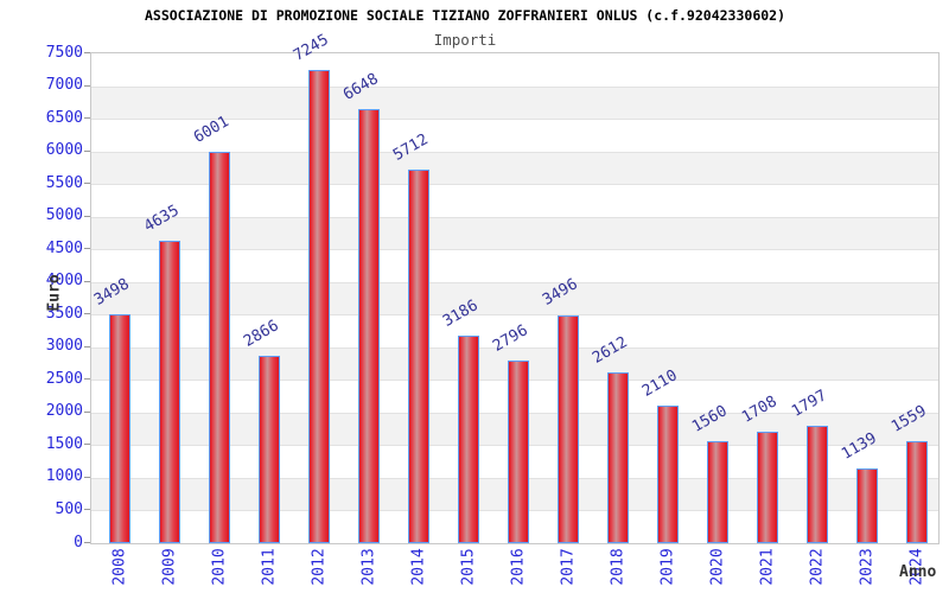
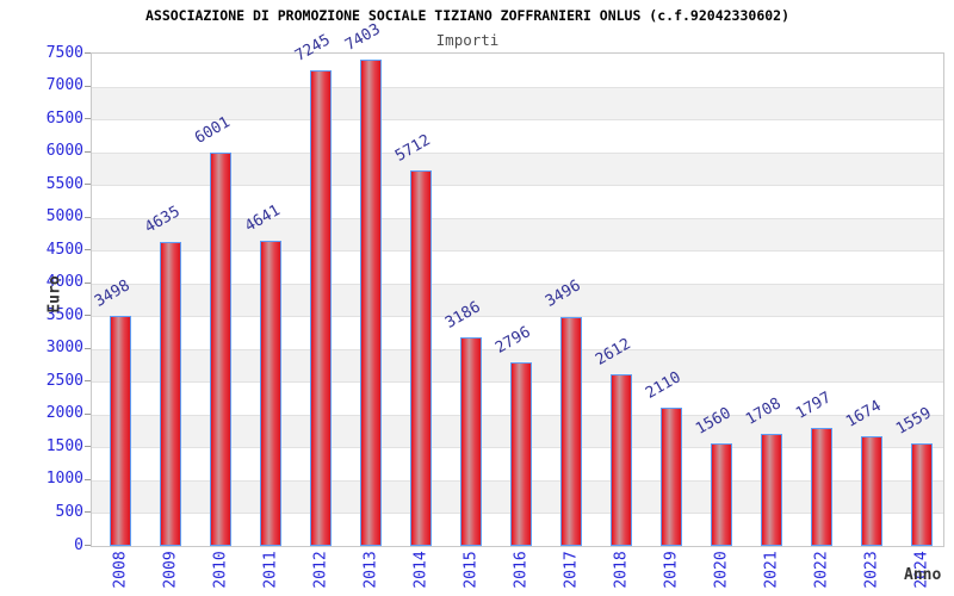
2011: 2866 -> 4641
2013: 6648 -> 7403
2023: 1139 -> 1674
